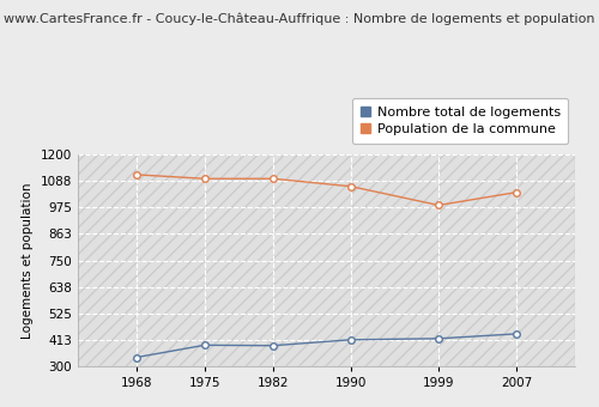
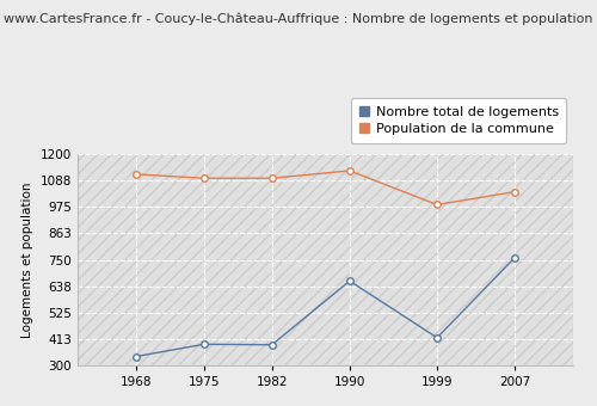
Nombre total de logements/1990: 410 -> 660
Population de la commune/1990: 1060 -> 1130
Nombre total de logements/2007: 440 -> 760
